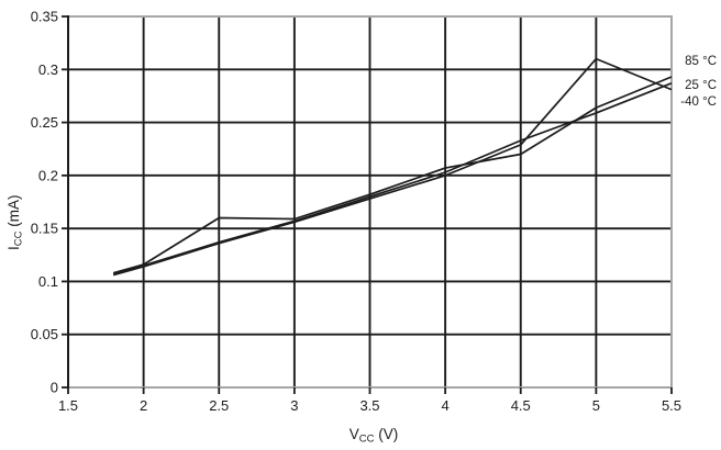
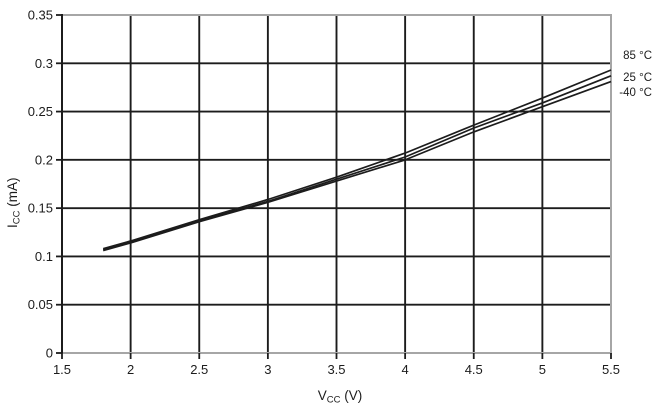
85 °C/2.5: 0.16 -> 0.14
85 °C/4.5: 0.22 -> 0.24
-40 °C/5: 0.31 -> 0.26
